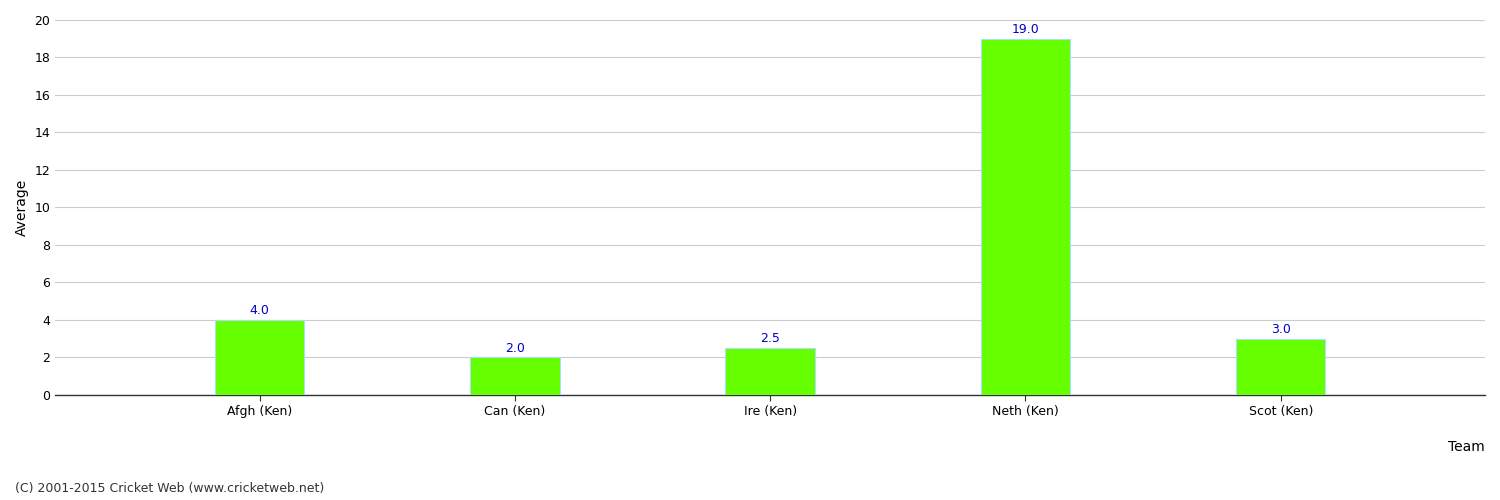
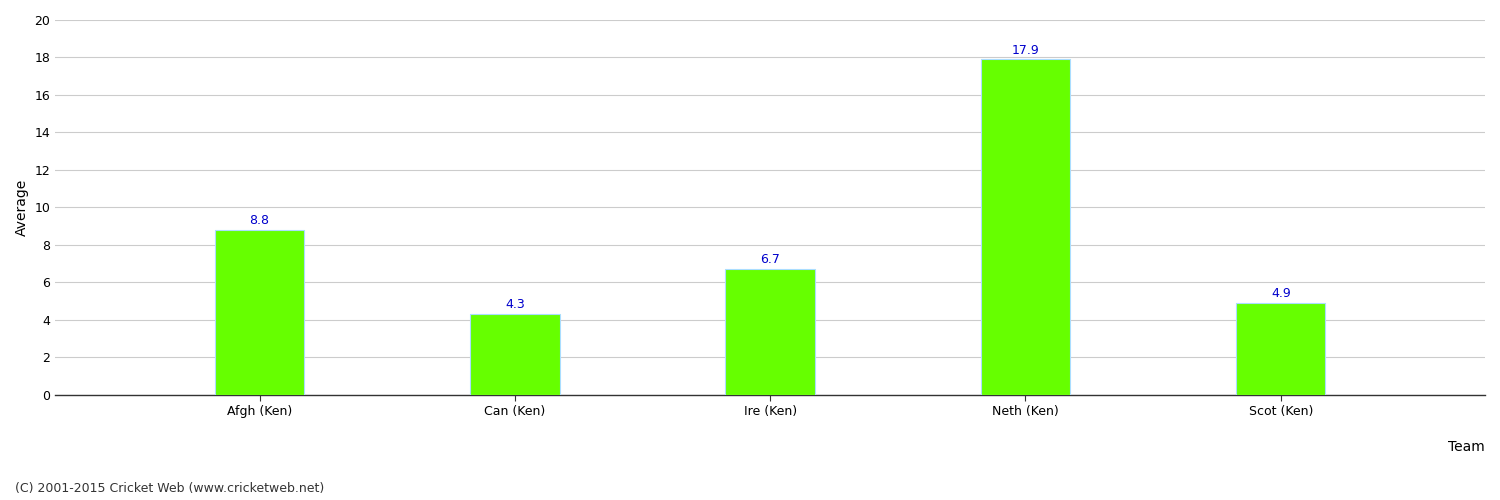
Afgh (Ken): 4.0 -> 8.8
Can (Ken): 2.0 -> 4.3
Ire (Ken): 2.5 -> 6.7
Neth (Ken): 19.0 -> 17.9
Scot (Ken): 3.0 -> 4.9
